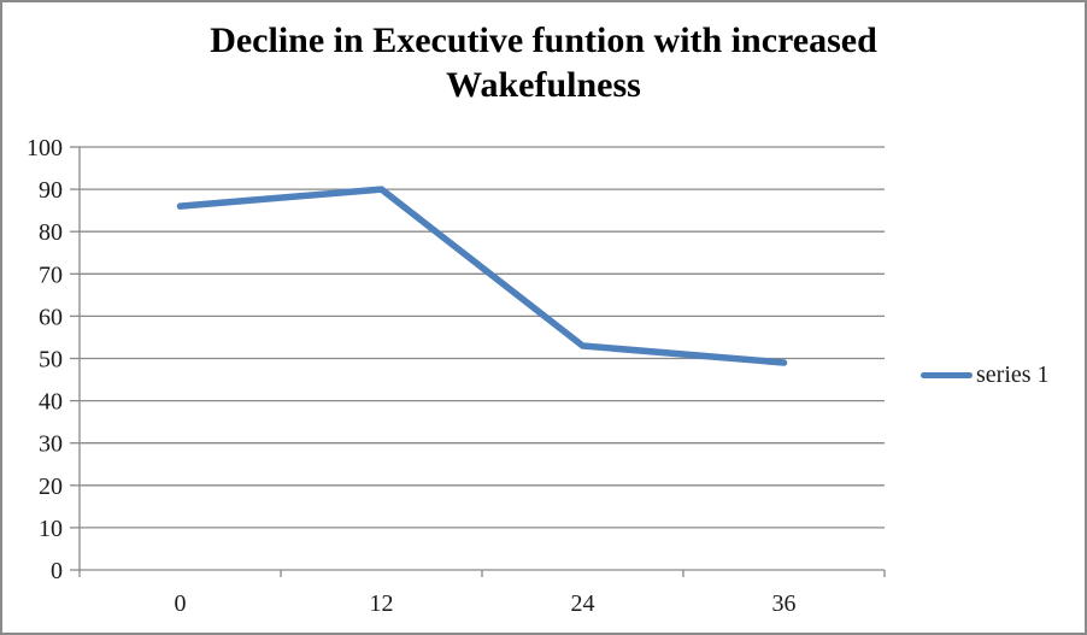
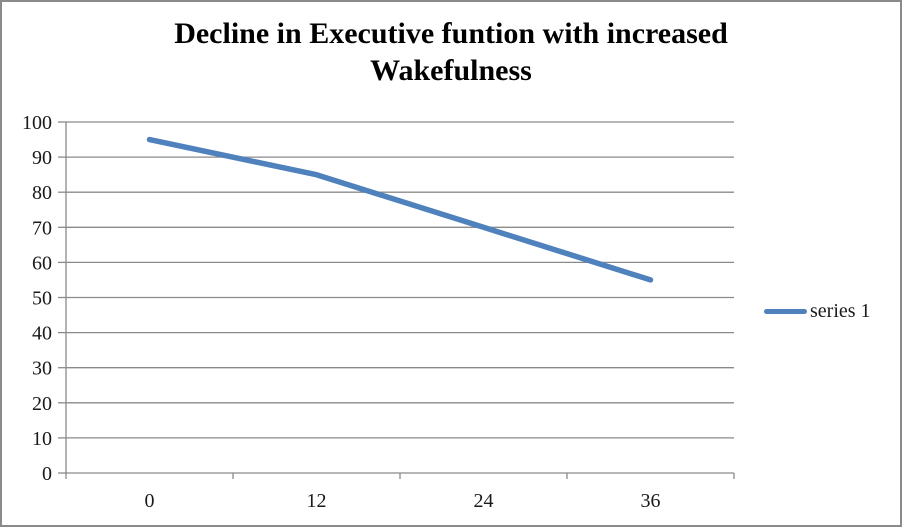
0: 86 -> 95
12: 90 -> 85
24: 53 -> 70
36: 49 -> 55
